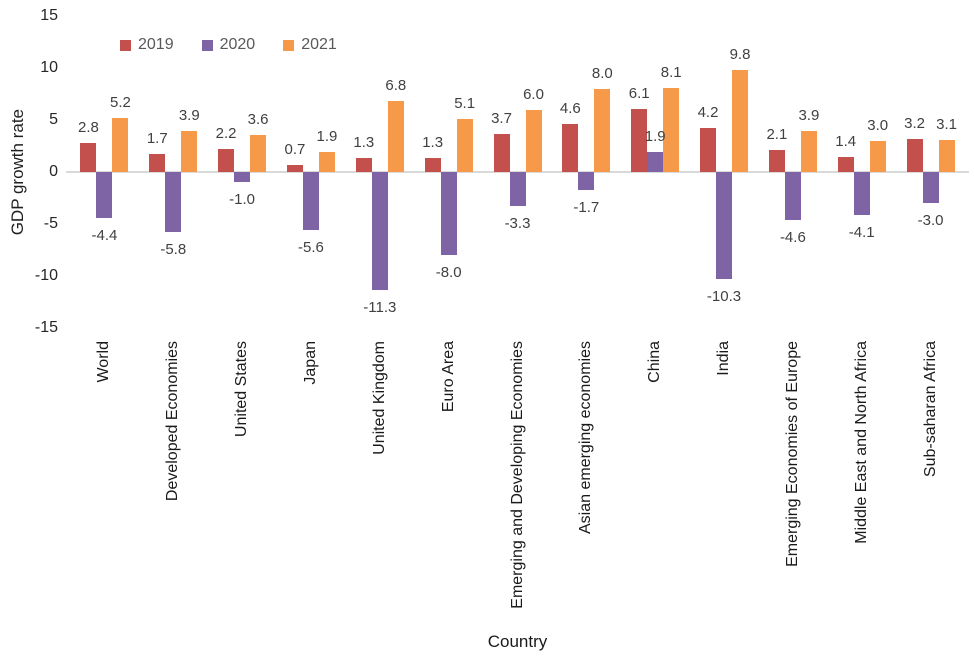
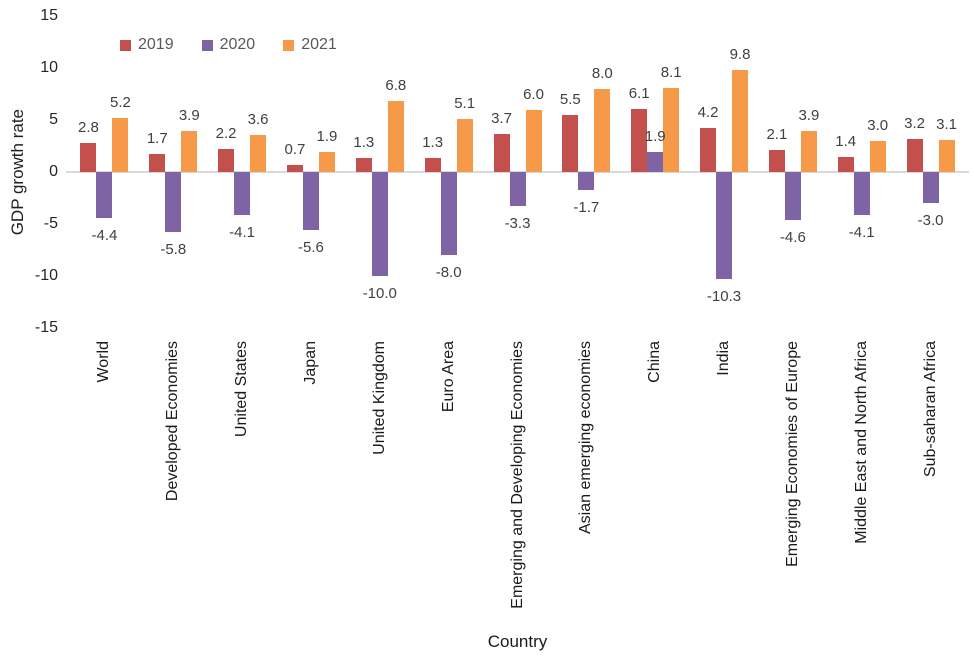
2020/United States: -1.0 -> -4.1
2020/United Kingdom: -11.3 -> -10.0
2019/Asian emerging economies: 4.6 -> 5.5
